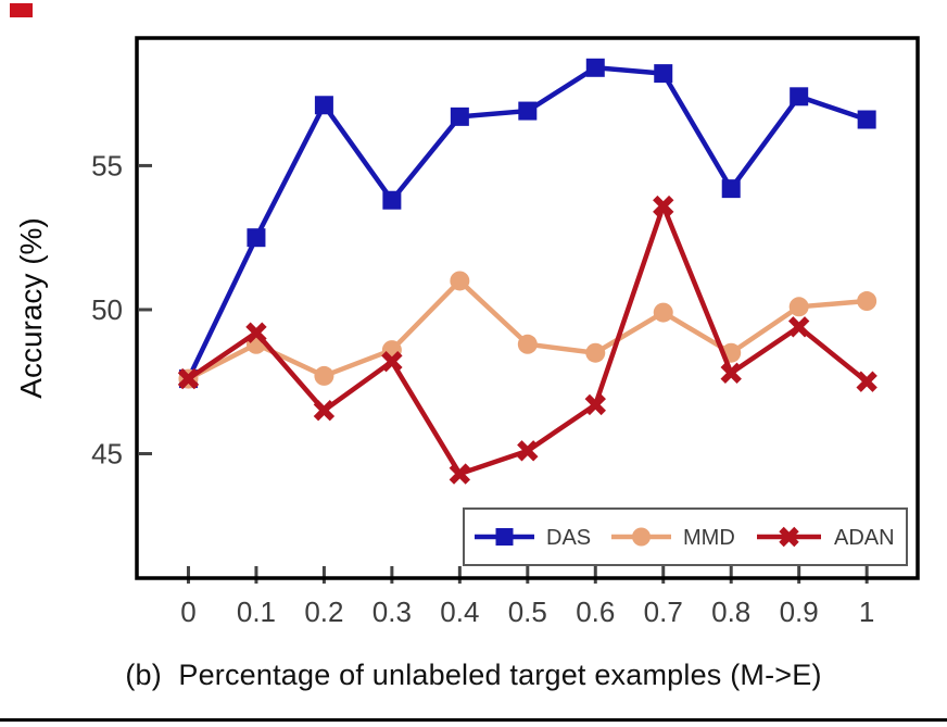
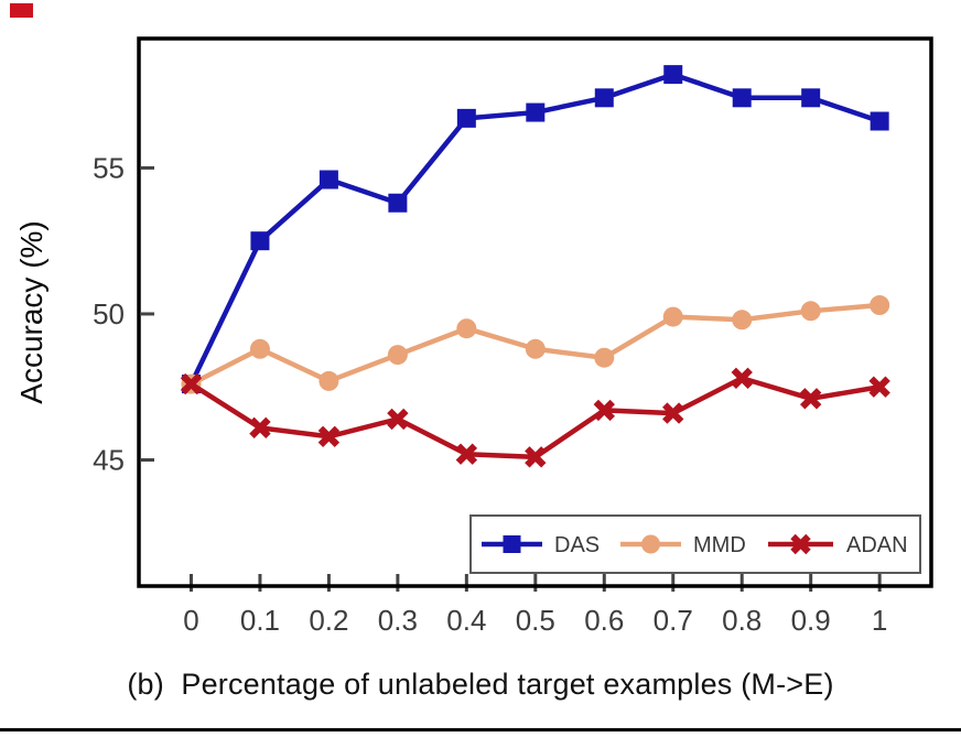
ADAN/0.1: 49.2 -> 46.1
DAS/0.2: 57.1 -> 54.6
ADAN/0.2: 46.5 -> 45.8
ADAN/0.3: 48.2 -> 46.4
MMD/0.4: 51.0 -> 49.5
ADAN/0.4: 44.3 -> 45.2
DAS/0.6: 58.4 -> 57.4
ADAN/0.7: 53.6 -> 46.6
DAS/0.8: 54.2 -> 57.4
MMD/0.8: 48.5 -> 49.8
ADAN/0.9: 49.4 -> 47.1
